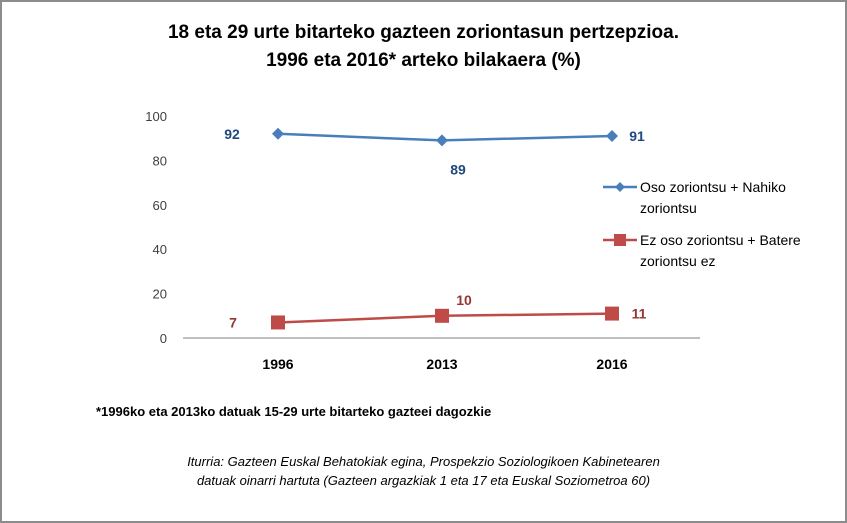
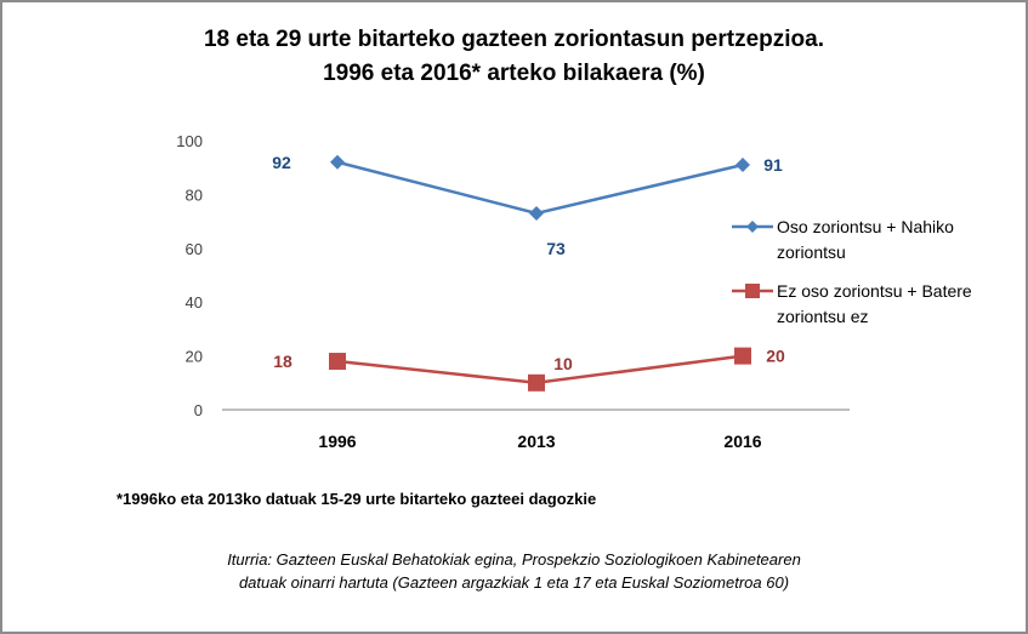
Ez oso zoriontsu + Batere zoriontsu ez/1996: 7 -> 18
Oso zoriontsu + Nahiko zoriontsu/2013: 89 -> 73
Ez oso zoriontsu + Batere zoriontsu ez/2016: 11 -> 20
